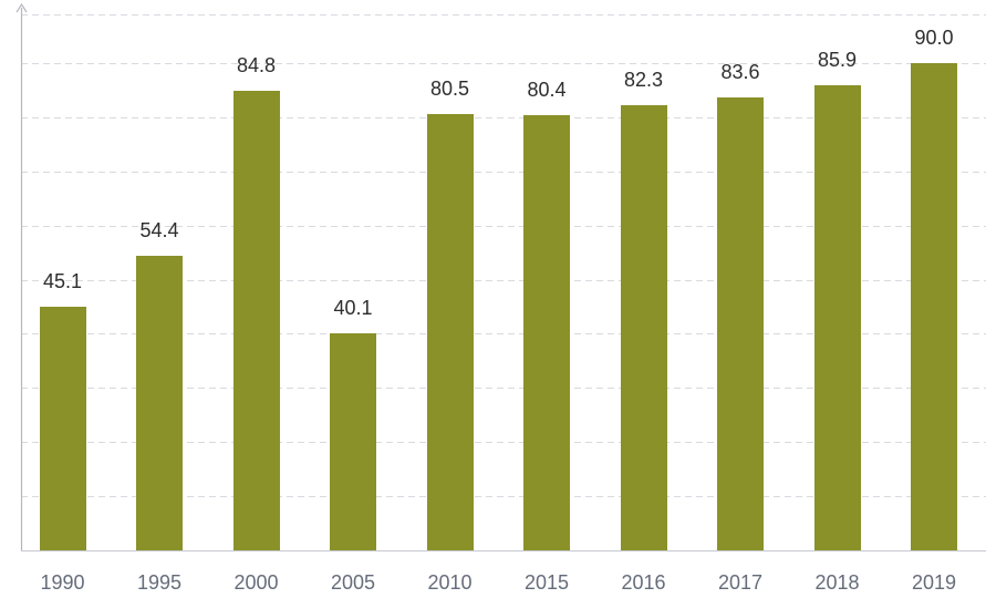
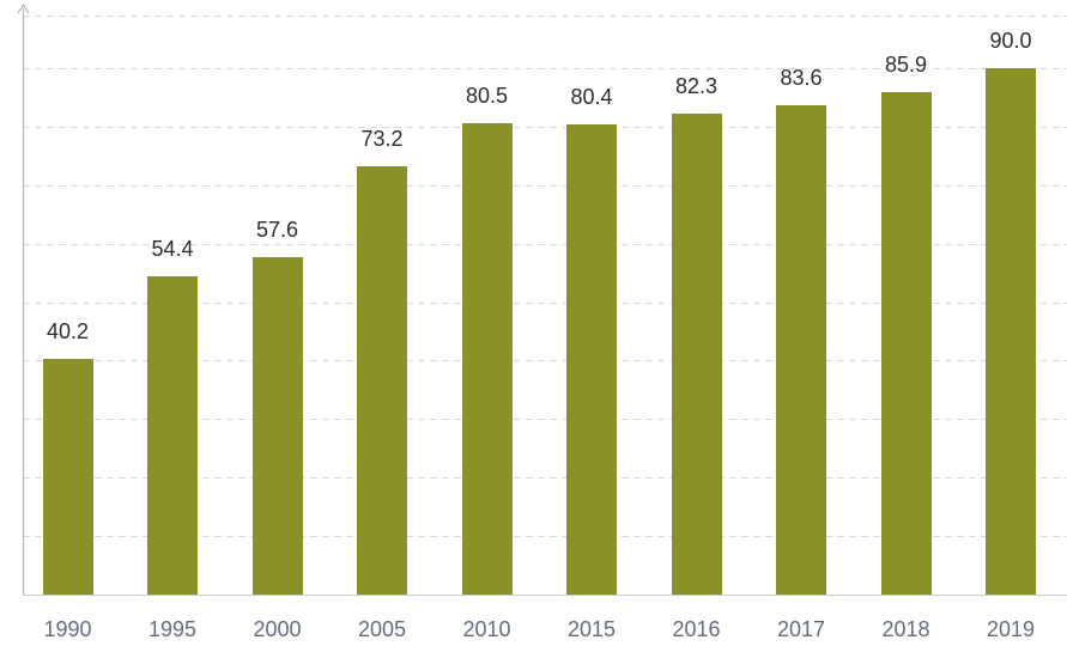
1990: 45.1 -> 40.2
2000: 84.8 -> 57.6
2005: 40.1 -> 73.2
